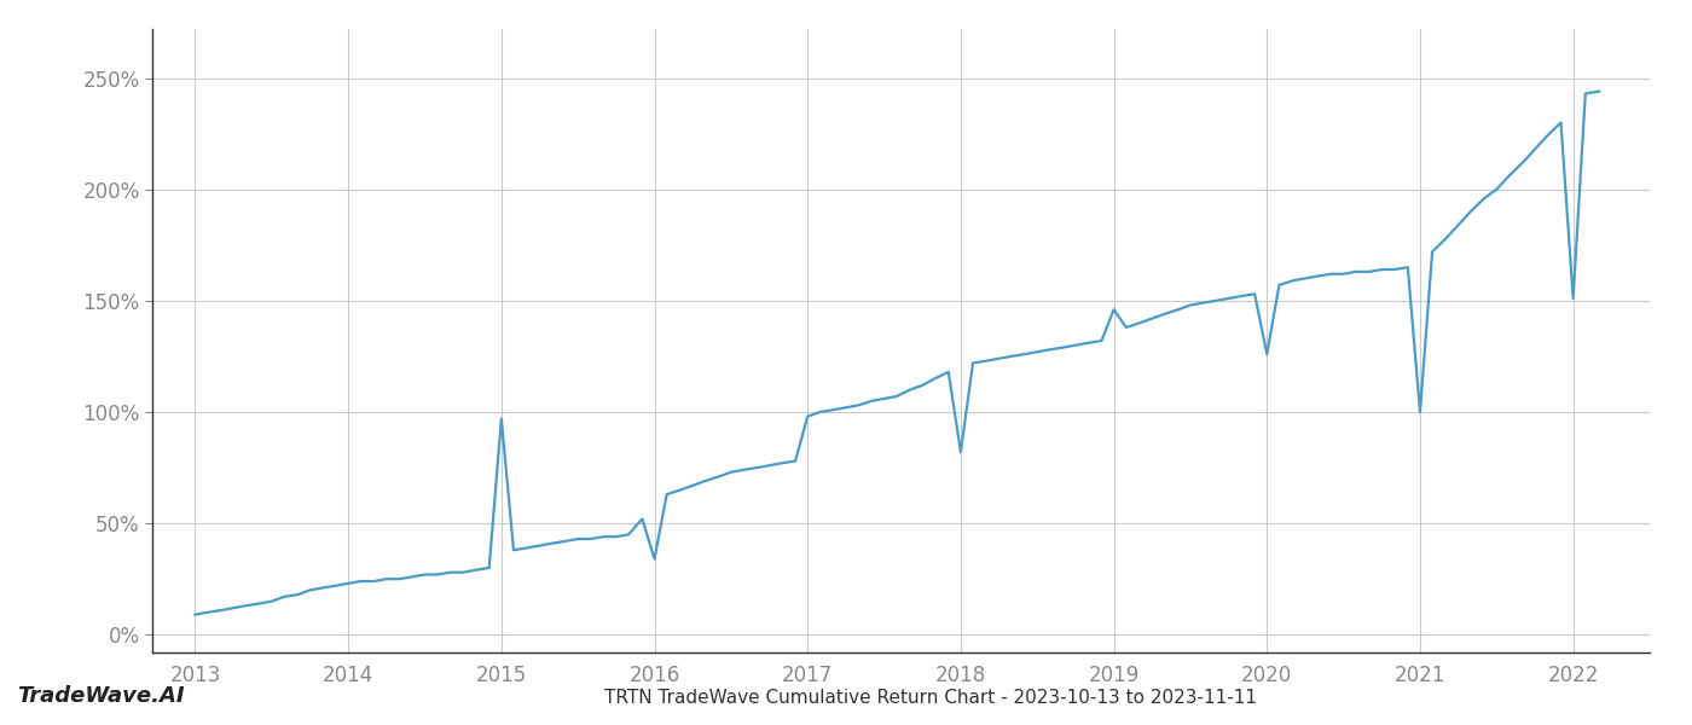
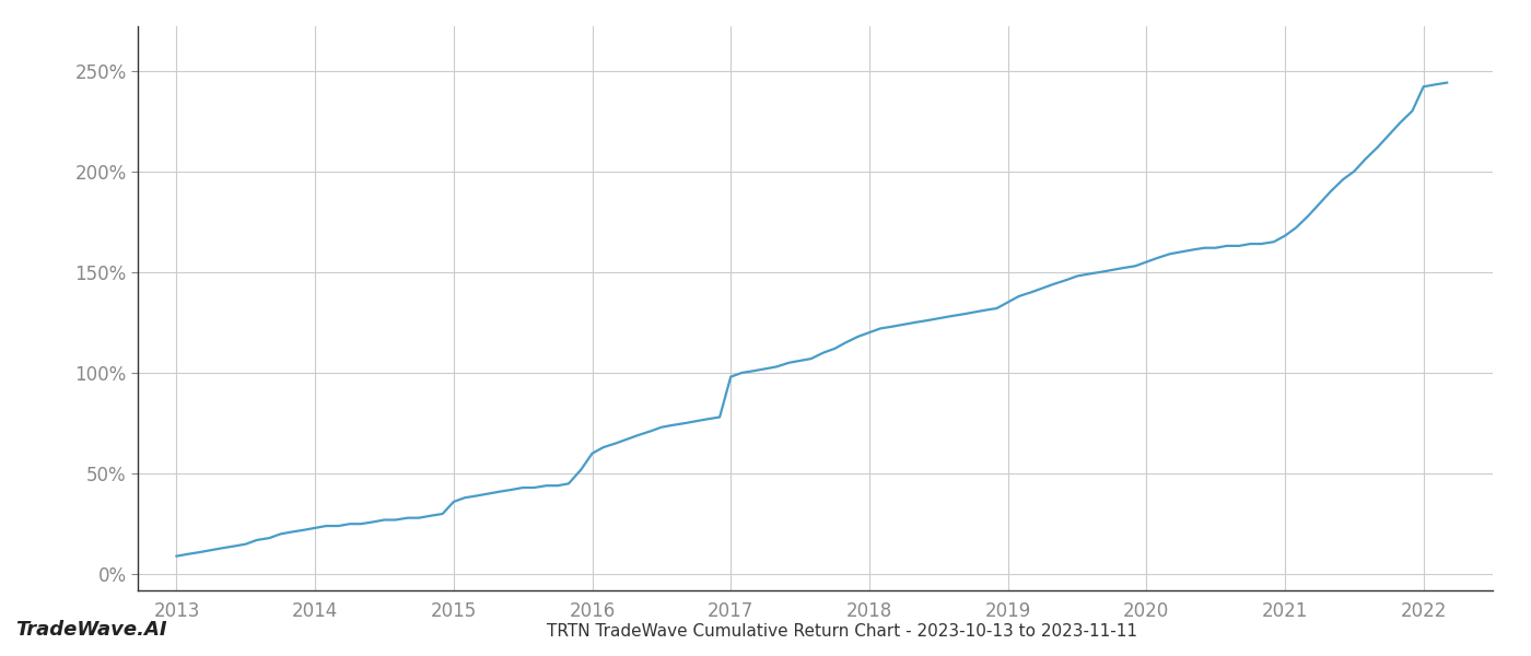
2015: 97% -> 36%
2016: 34% -> 60%
2018: 82% -> 120%
2019: 146% -> 135%
2020: 126% -> 155%
2021: 100% -> 168%
2022: 151% -> 242%
